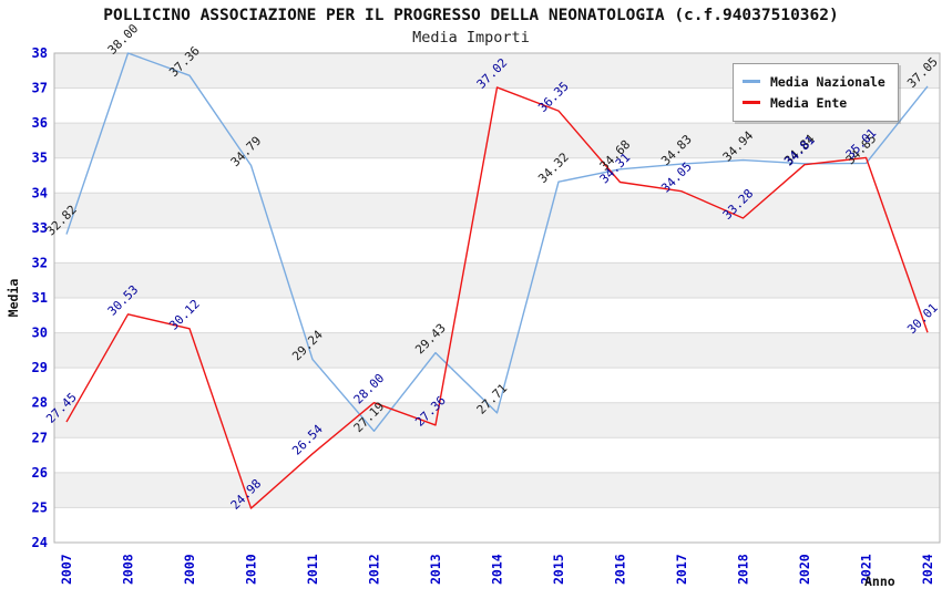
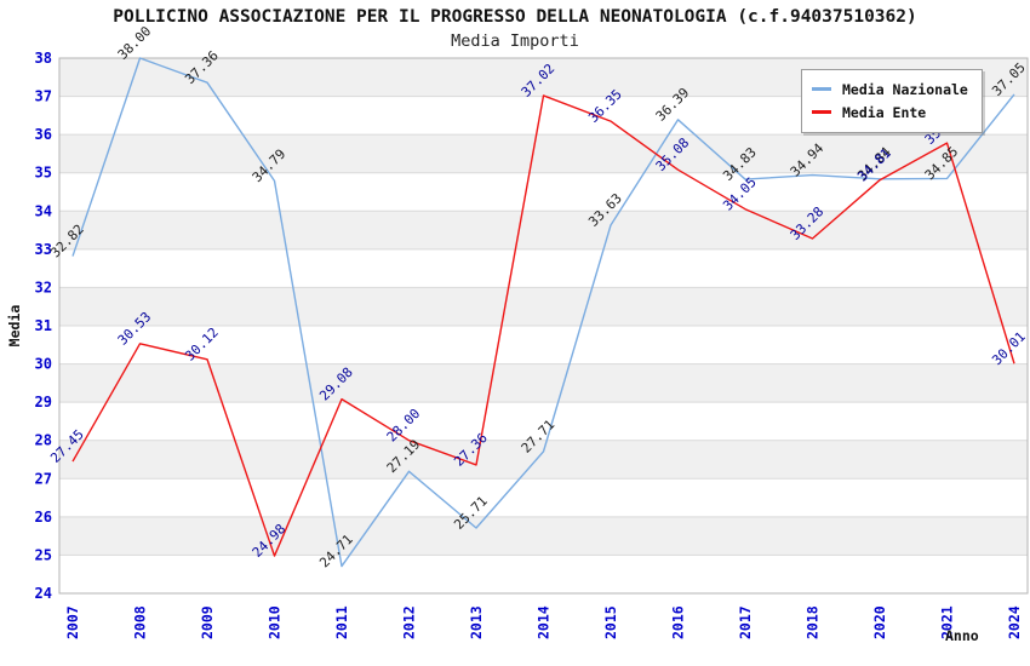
Media Nazionale/2011: 29.24 -> 24.71
Media Ente/2011: 26.54 -> 29.08
Media Nazionale/2013: 29.43 -> 25.71
Media Nazionale/2015: 34.32 -> 33.63
Media Nazionale/2016: 34.68 -> 36.39
Media Ente/2016: 34.31 -> 35.08
Media Ente/2021: 35.01 -> 35.78
